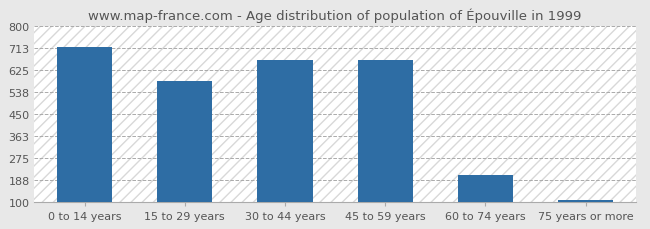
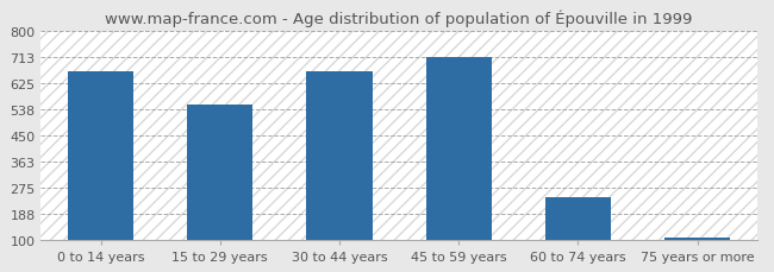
0 to 14 years: 715 -> 665
15 to 29 years: 580 -> 552
45 to 59 years: 665 -> 713
60 to 74 years: 205 -> 242
